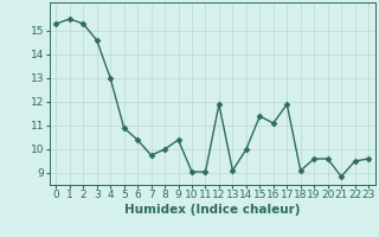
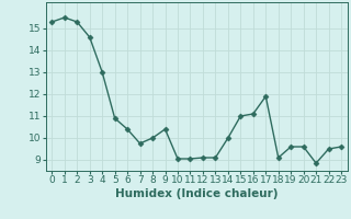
12: 11.90 -> 9.10
15: 11.40 -> 11.00
